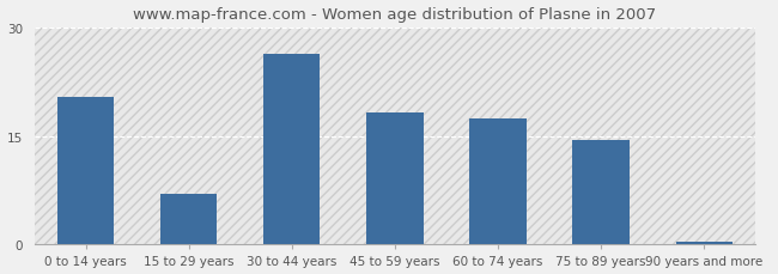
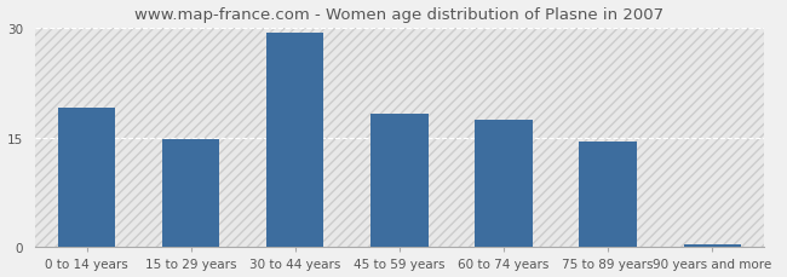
0 to 14 years: 20.4 -> 19.0
15 to 29 years: 7.0 -> 14.8
30 to 44 years: 26.4 -> 29.3
